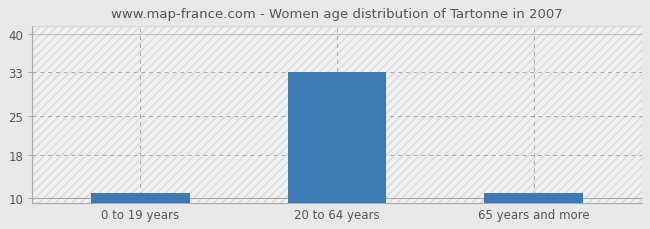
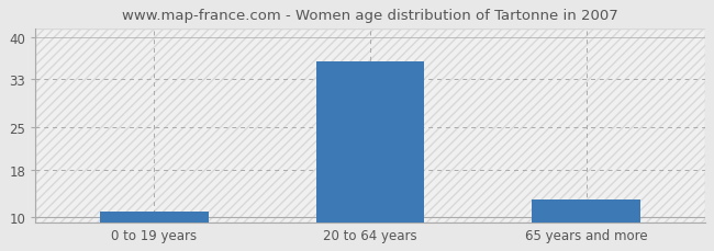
20 to 64 years: 33 -> 36
65 years and more: 11 -> 13
